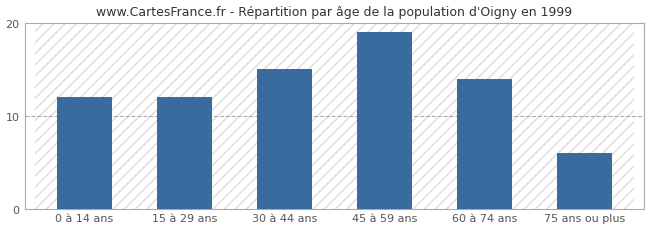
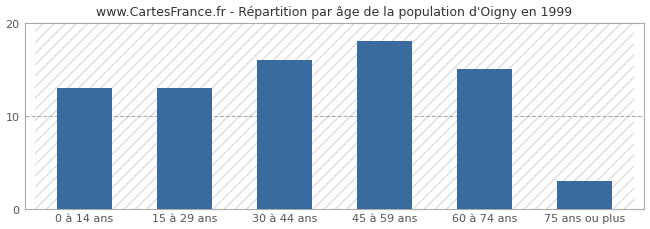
0 à 14 ans: 12 -> 13
15 à 29 ans: 12 -> 13
30 à 44 ans: 15 -> 16
45 à 59 ans: 19 -> 18
60 à 74 ans: 14 -> 15
75 ans ou plus: 6 -> 3
